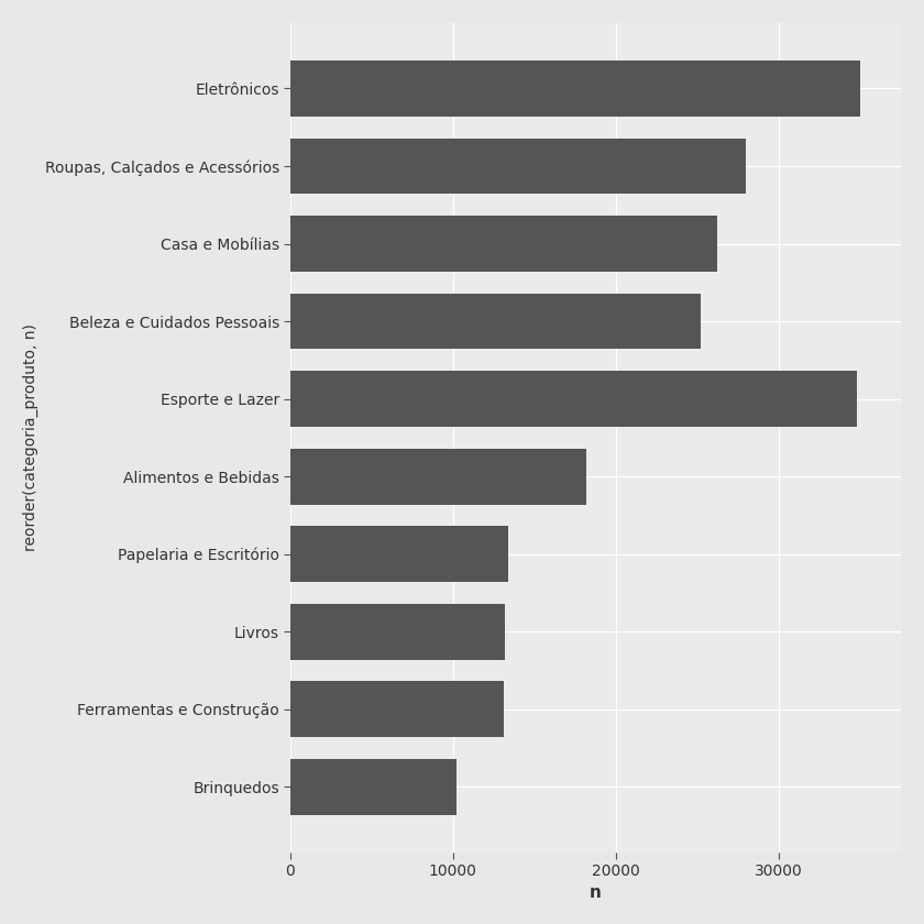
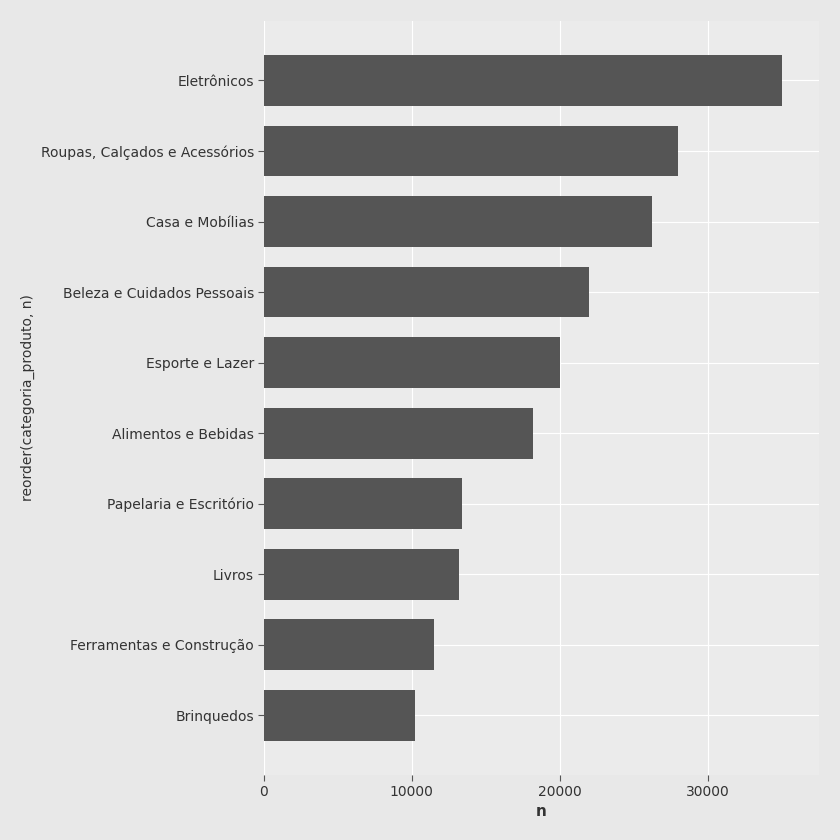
Beleza e Cuidados Pessoais: 25200 -> 22000
Esporte e Lazer: 34800 -> 20000
Ferramentas e Construção: 13100 -> 11500
